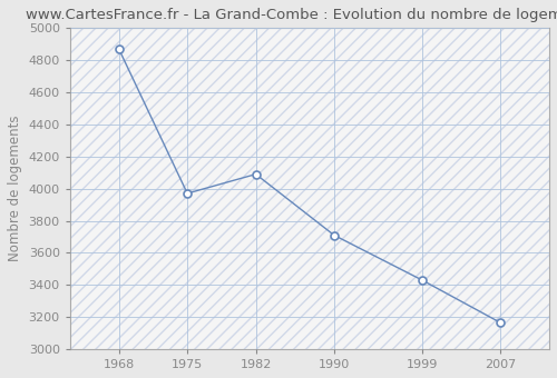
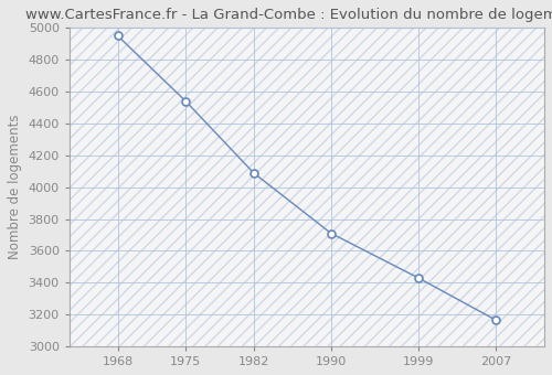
1968: 4870 -> 4950
1975: 3970 -> 4540
